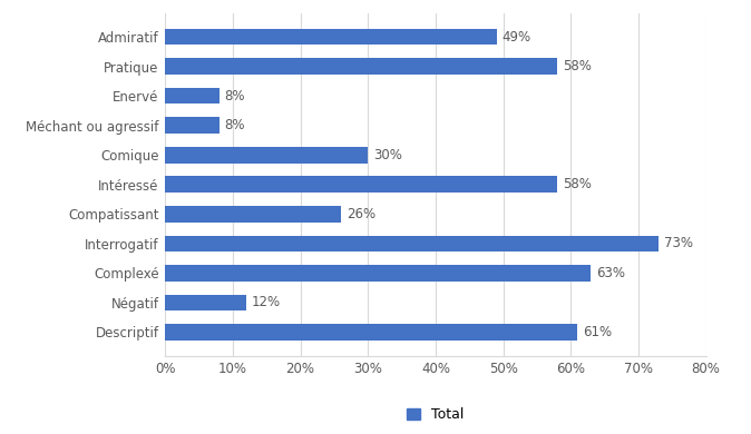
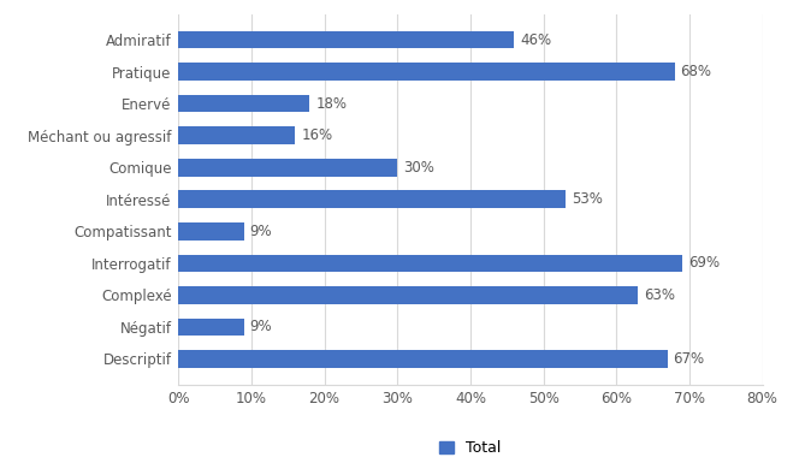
Admiratif: 49% -> 46%
Pratique: 58% -> 68%
Enervé: 8% -> 18%
Méchant ou agressif: 8% -> 16%
Intéressé: 58% -> 53%
Compatissant: 26% -> 9%
Interrogatif: 73% -> 69%
Négatif: 12% -> 9%
Descriptif: 61% -> 67%
